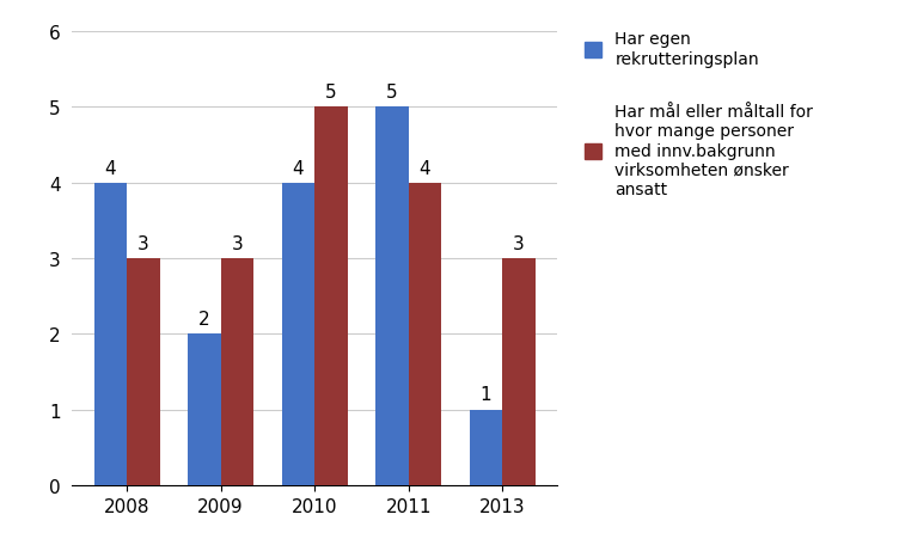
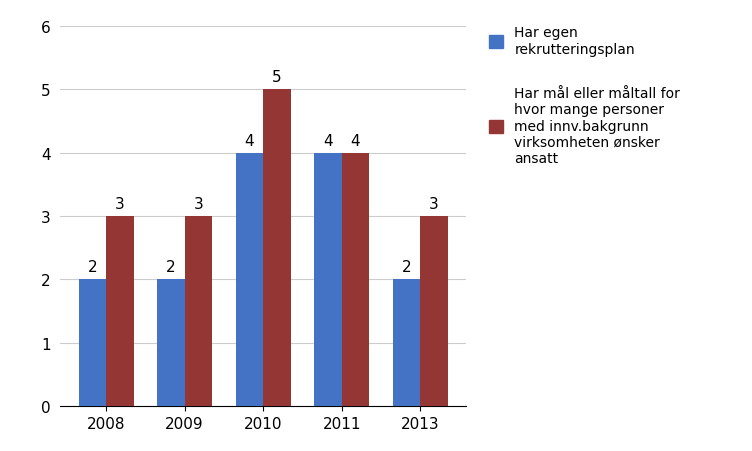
Har egen rekrutteringsplan/2008: 4 -> 2
Har egen rekrutteringsplan/2011: 5 -> 4
Har egen rekrutteringsplan/2013: 1 -> 2
